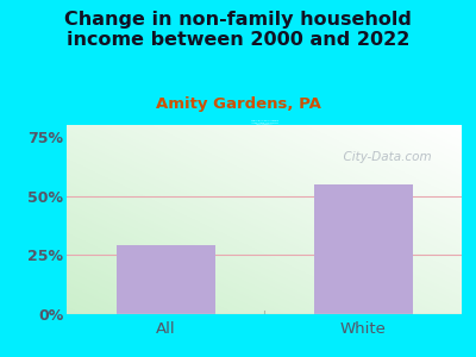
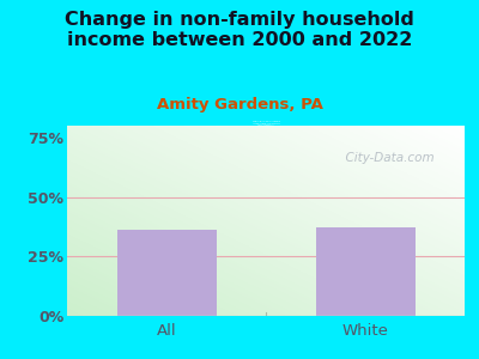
All: 29% -> 36%
White: 55% -> 37%
